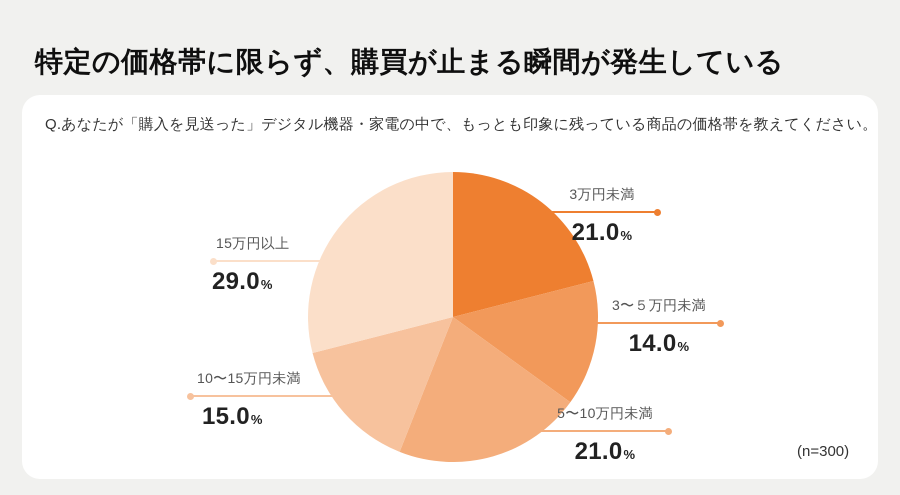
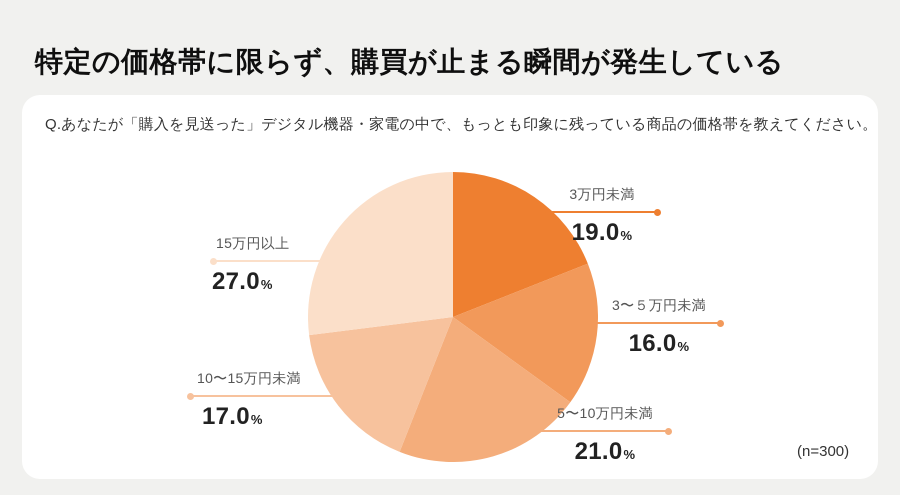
3万円未満: 21.0 -> 19.0
3〜５万円未満: 14.0 -> 16.0
10〜15万円未満: 15.0 -> 17.0
15万円以上: 29.0 -> 27.0
